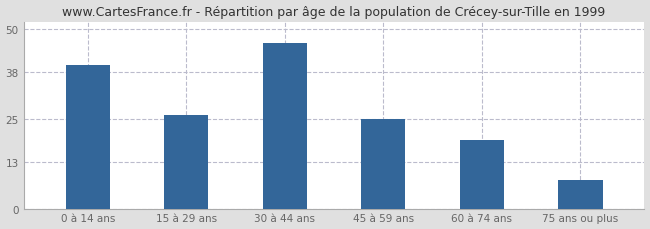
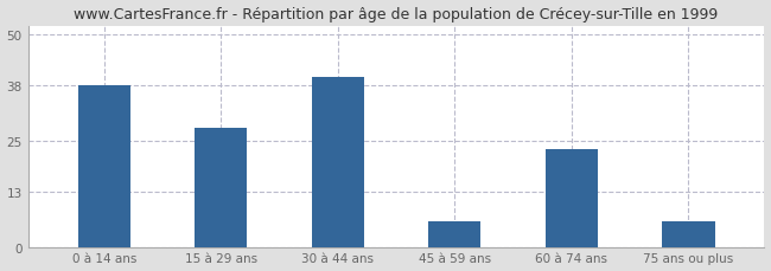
0 à 14 ans: 40 -> 38
15 à 29 ans: 26 -> 28
30 à 44 ans: 46 -> 40
45 à 59 ans: 25 -> 6
60 à 74 ans: 19 -> 23
75 ans ou plus: 8 -> 6
